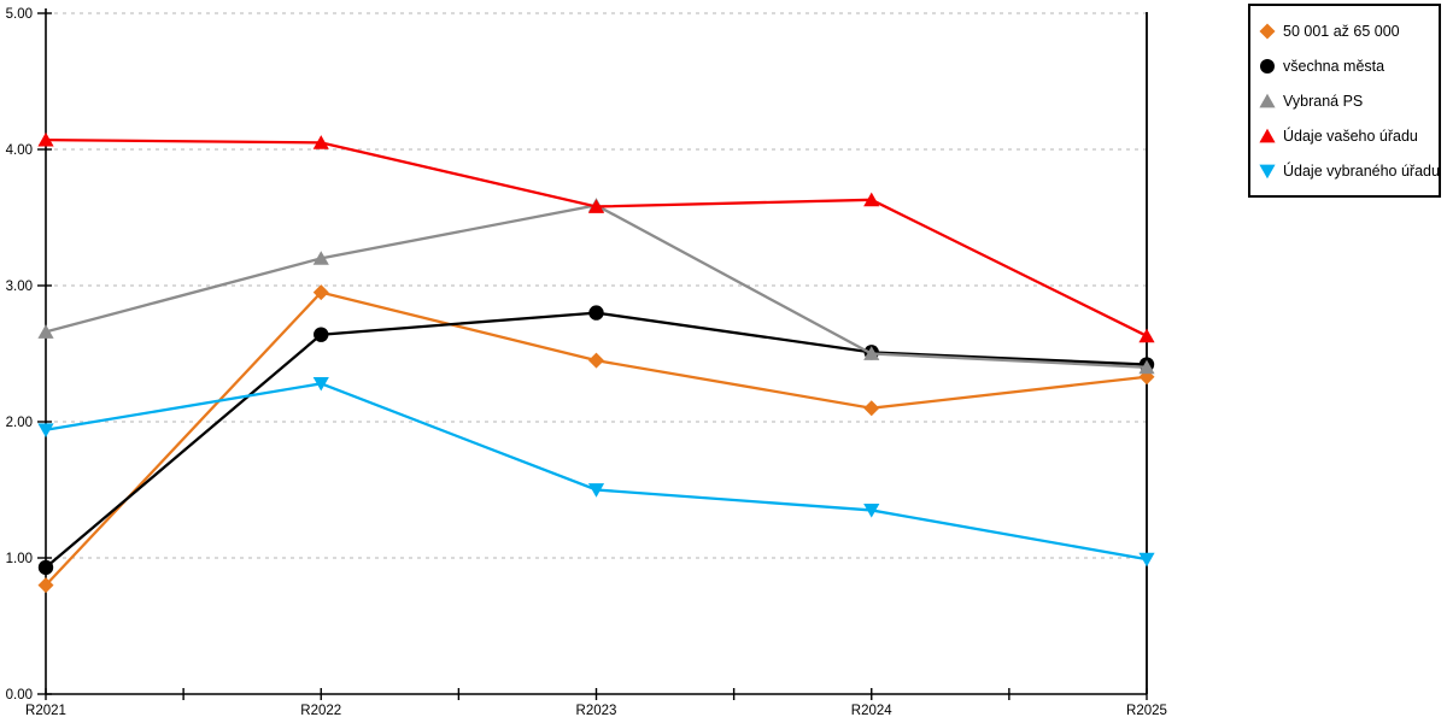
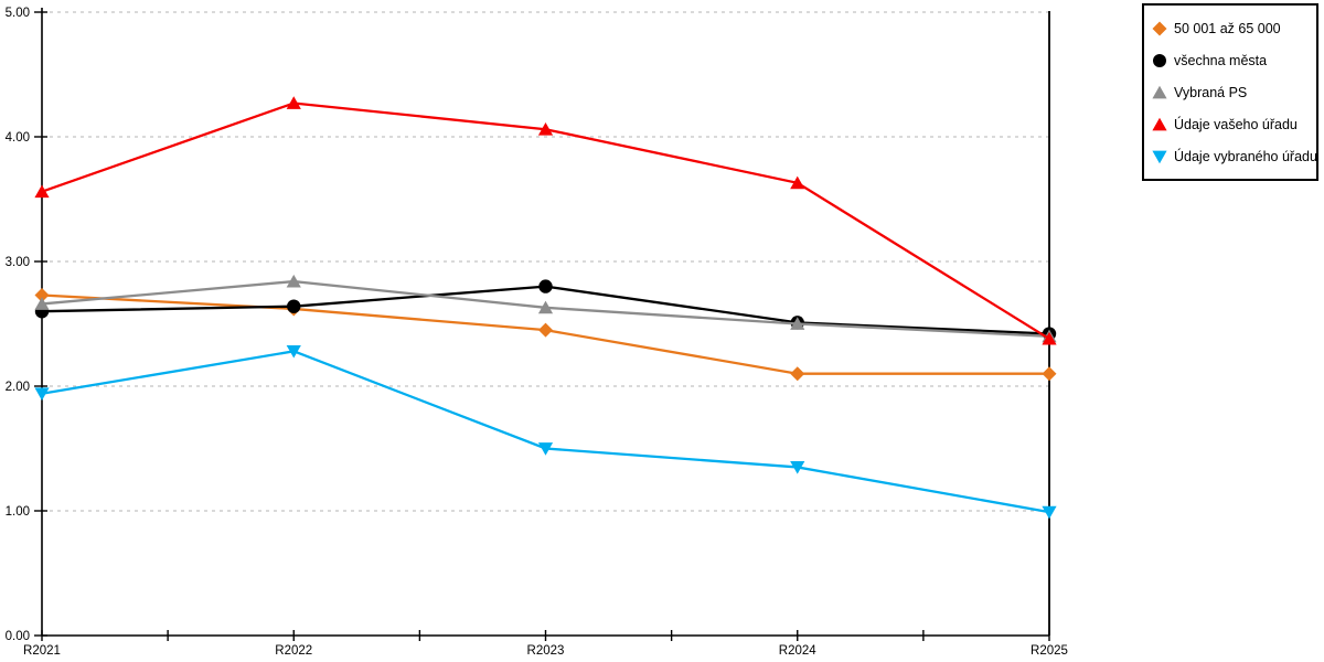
50 001 až 65 000/R2021: 0.80 -> 2.73
všechna města/R2021: 0.93 -> 2.60
Údaje vašeho úřadu/R2021: 4.07 -> 3.56
50 001 až 65 000/R2022: 2.95 -> 2.62
Vybraná PS/R2022: 3.20 -> 2.84
Údaje vašeho úřadu/R2022: 4.05 -> 4.27
Vybraná PS/R2023: 3.59 -> 2.63
Údaje vašeho úřadu/R2023: 3.58 -> 4.06
50 001 až 65 000/R2025: 2.33 -> 2.10
Údaje vašeho úřadu/R2025: 2.63 -> 2.38
